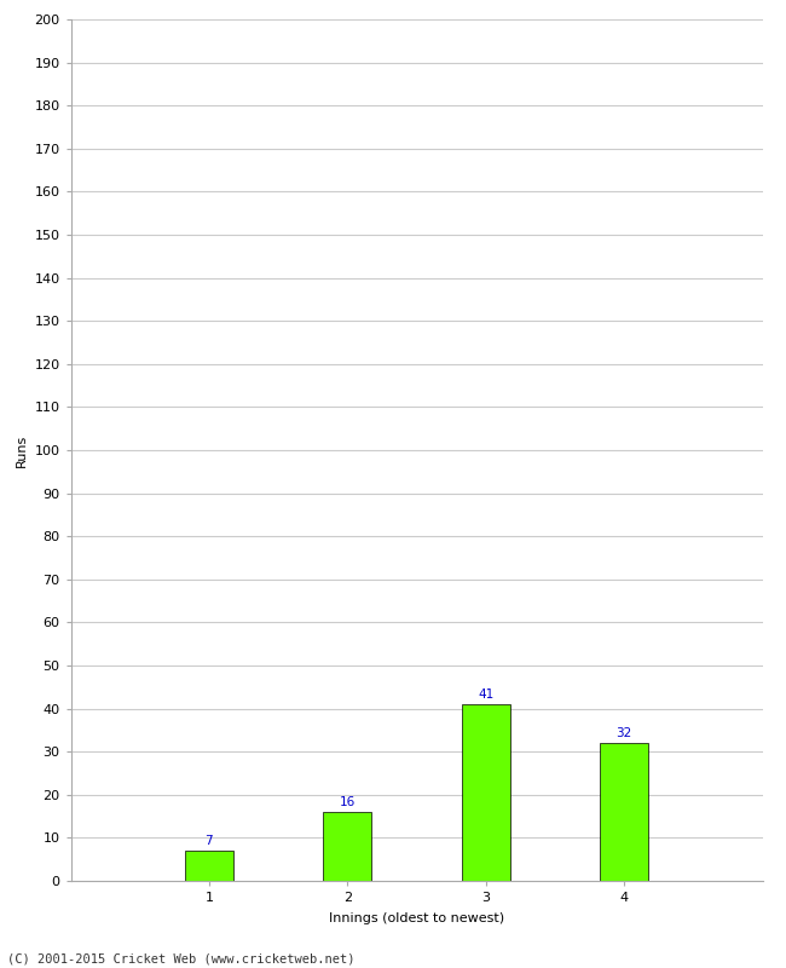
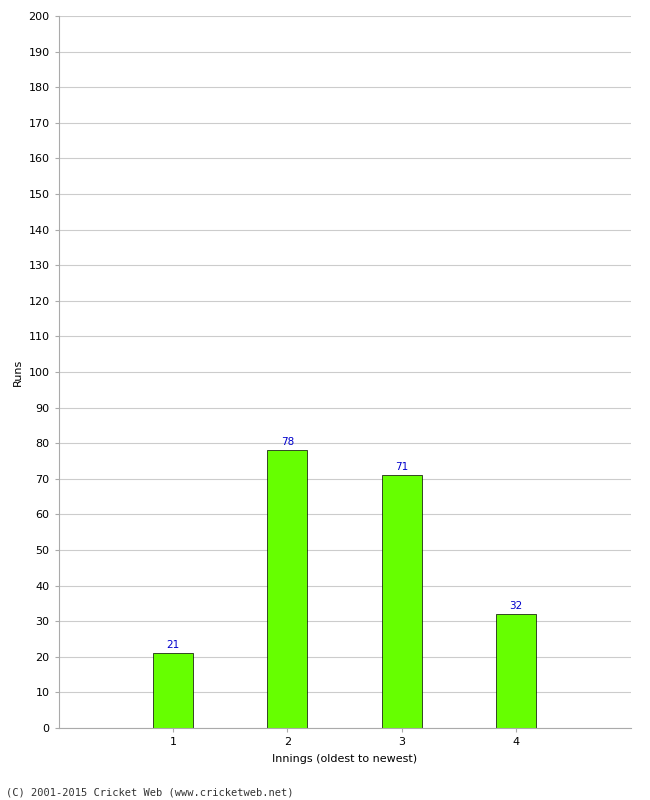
1: 7 -> 21
2: 16 -> 78
3: 41 -> 71
